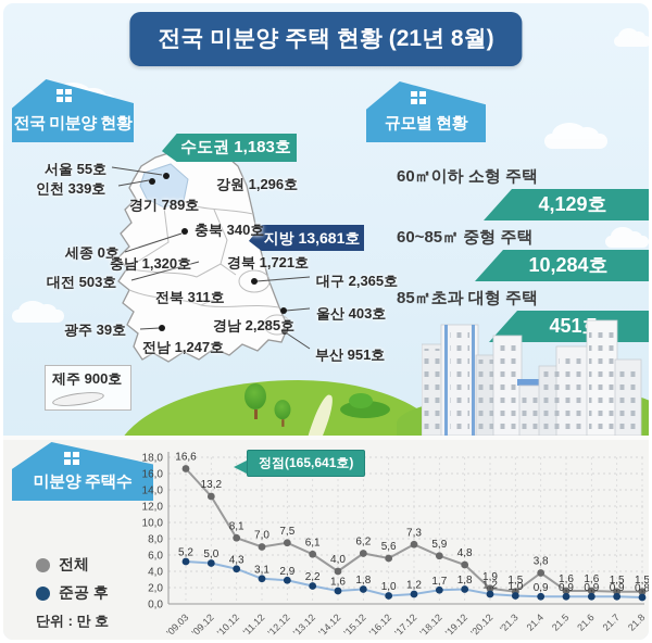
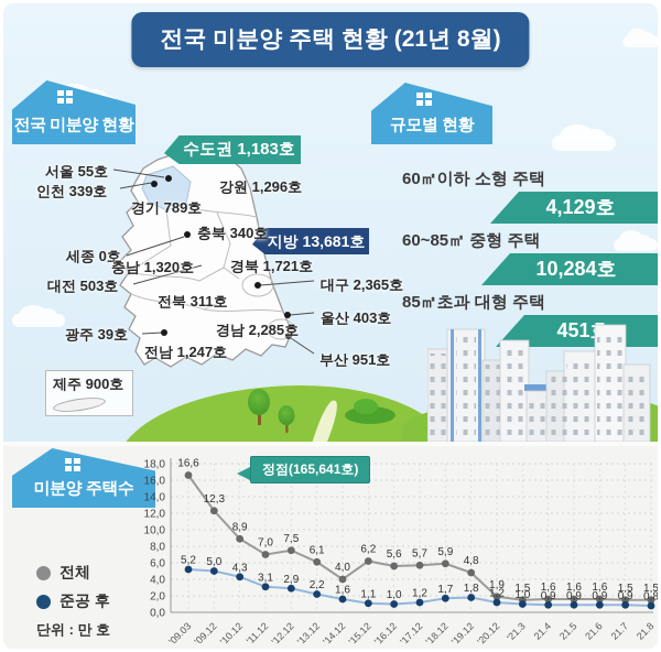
전체/'09.12: 13,2 -> 12,3
전체/'10.12: 8,1 -> 8,9
준공 후/'15.12: 1,8 -> 1,1
전체/'17.12: 7,3 -> 5,7
전체/21.4: 3,8 -> 1,6
